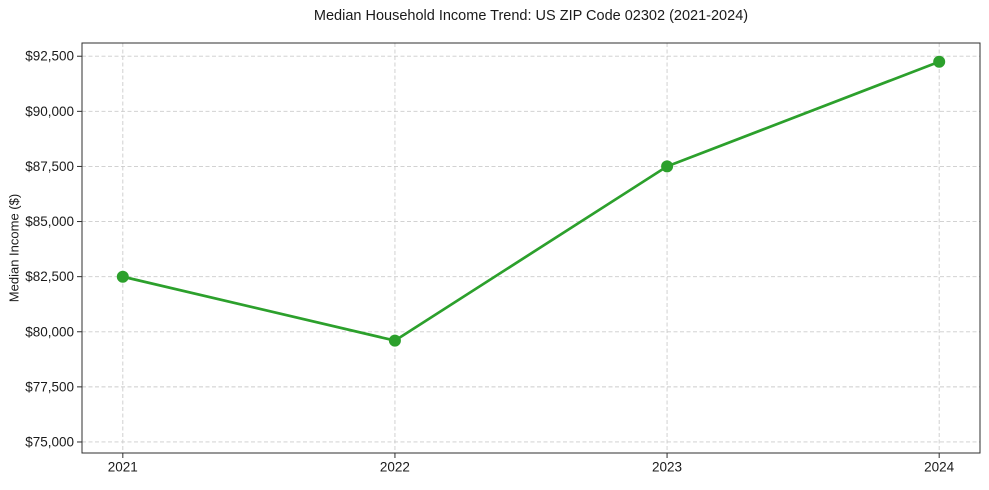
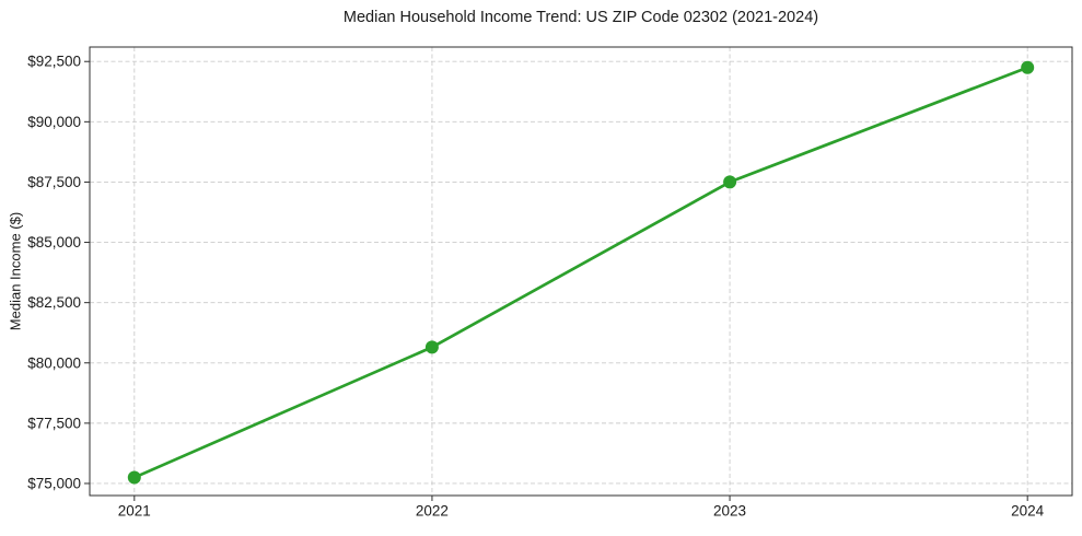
2021: $82500 -> $75200
2022: $79600 -> $80600
